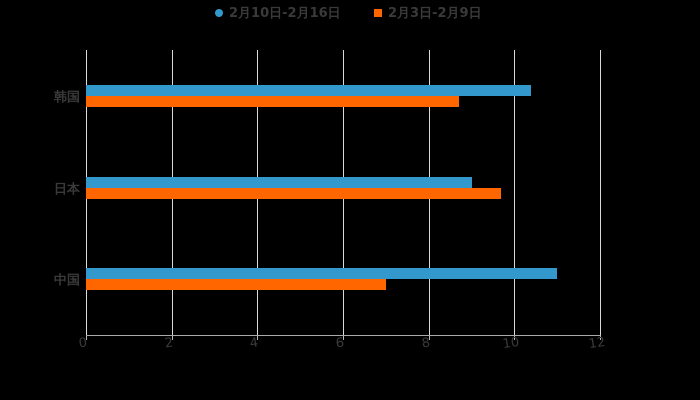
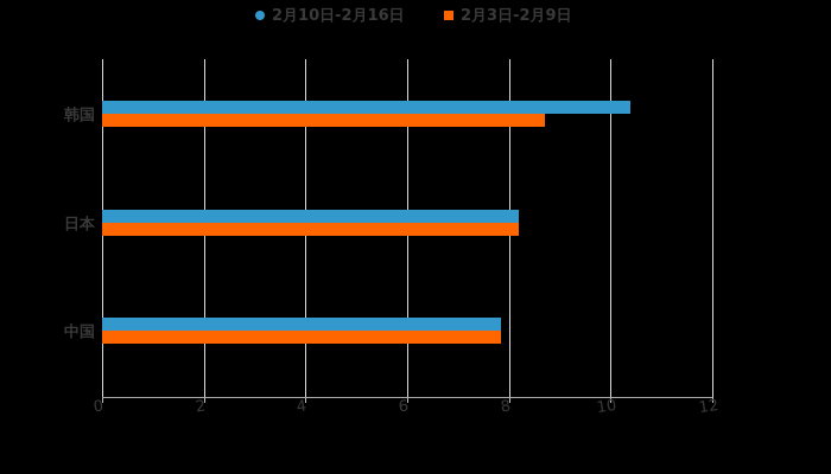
2月10日-2月16日/日本: 9.0 -> 8.2
2月3日-2月9日/日本: 9.7 -> 8.2
2月10日-2月16日/中国: 11.0 -> 7.8
2月3日-2月9日/中国: 7.0 -> 7.8
